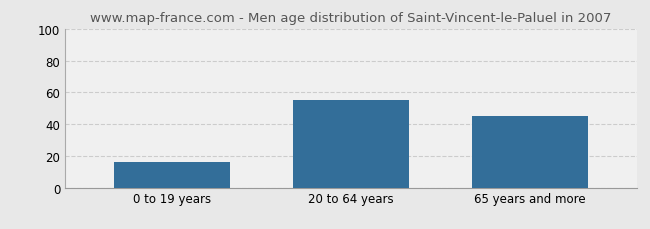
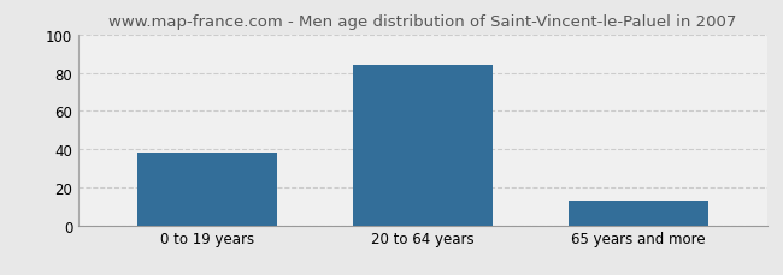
0 to 19 years: 16 -> 38
20 to 64 years: 55 -> 84
65 years and more: 45 -> 13
